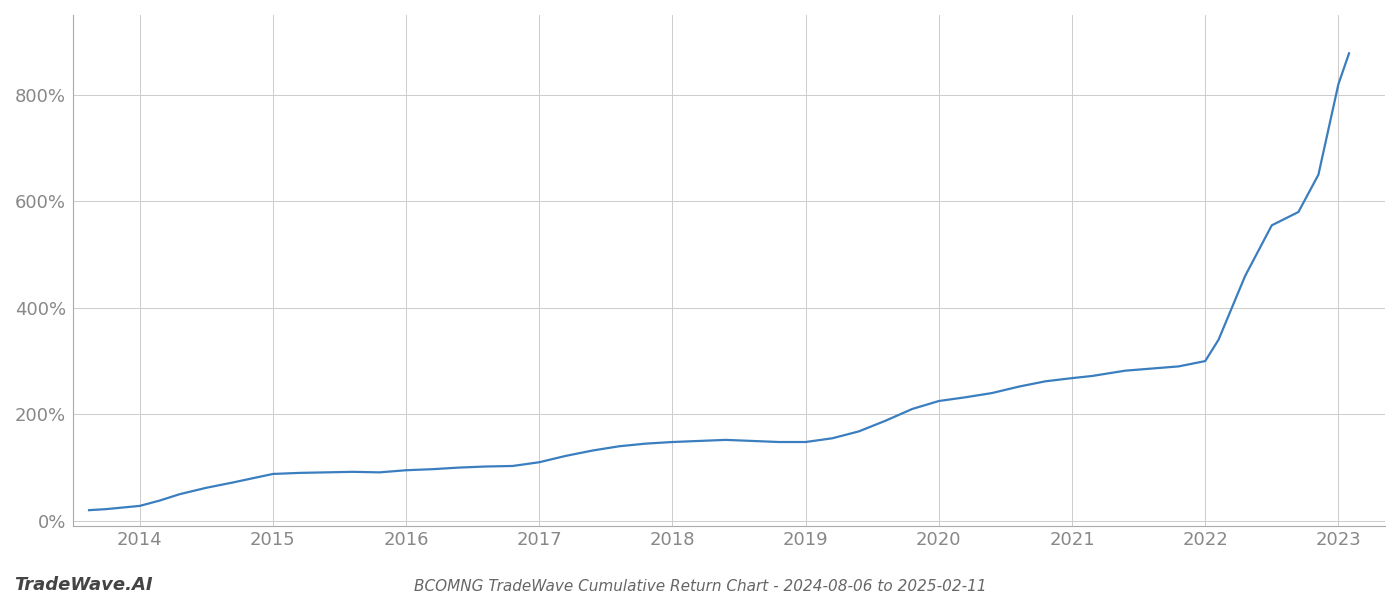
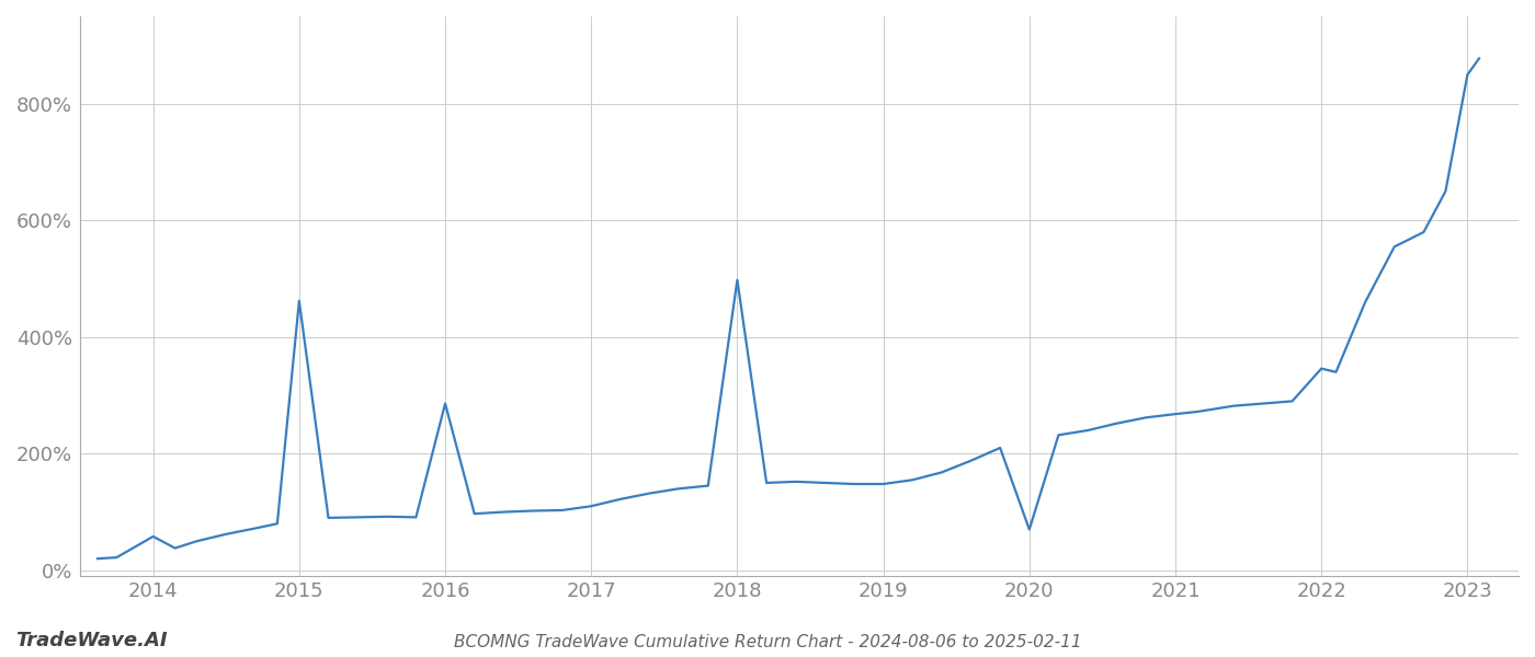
2014: 28% -> 58%
2015: 88% -> 462%
2016: 95% -> 286%
2018: 148% -> 498%
2020: 225% -> 70%
2022: 300% -> 346%
2023: 820% -> 850%
